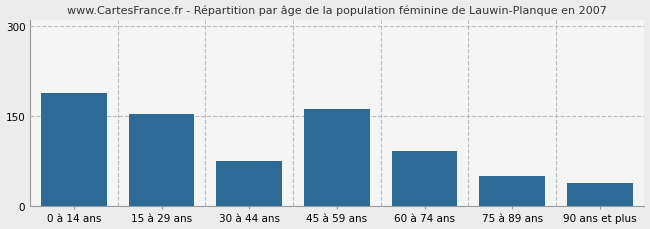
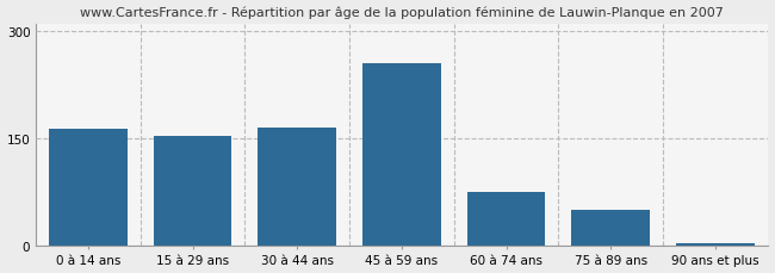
0 à 14 ans: 188 -> 163
30 à 44 ans: 74 -> 165
45 à 59 ans: 162 -> 255
60 à 74 ans: 92 -> 75
90 ans et plus: 38 -> 3
